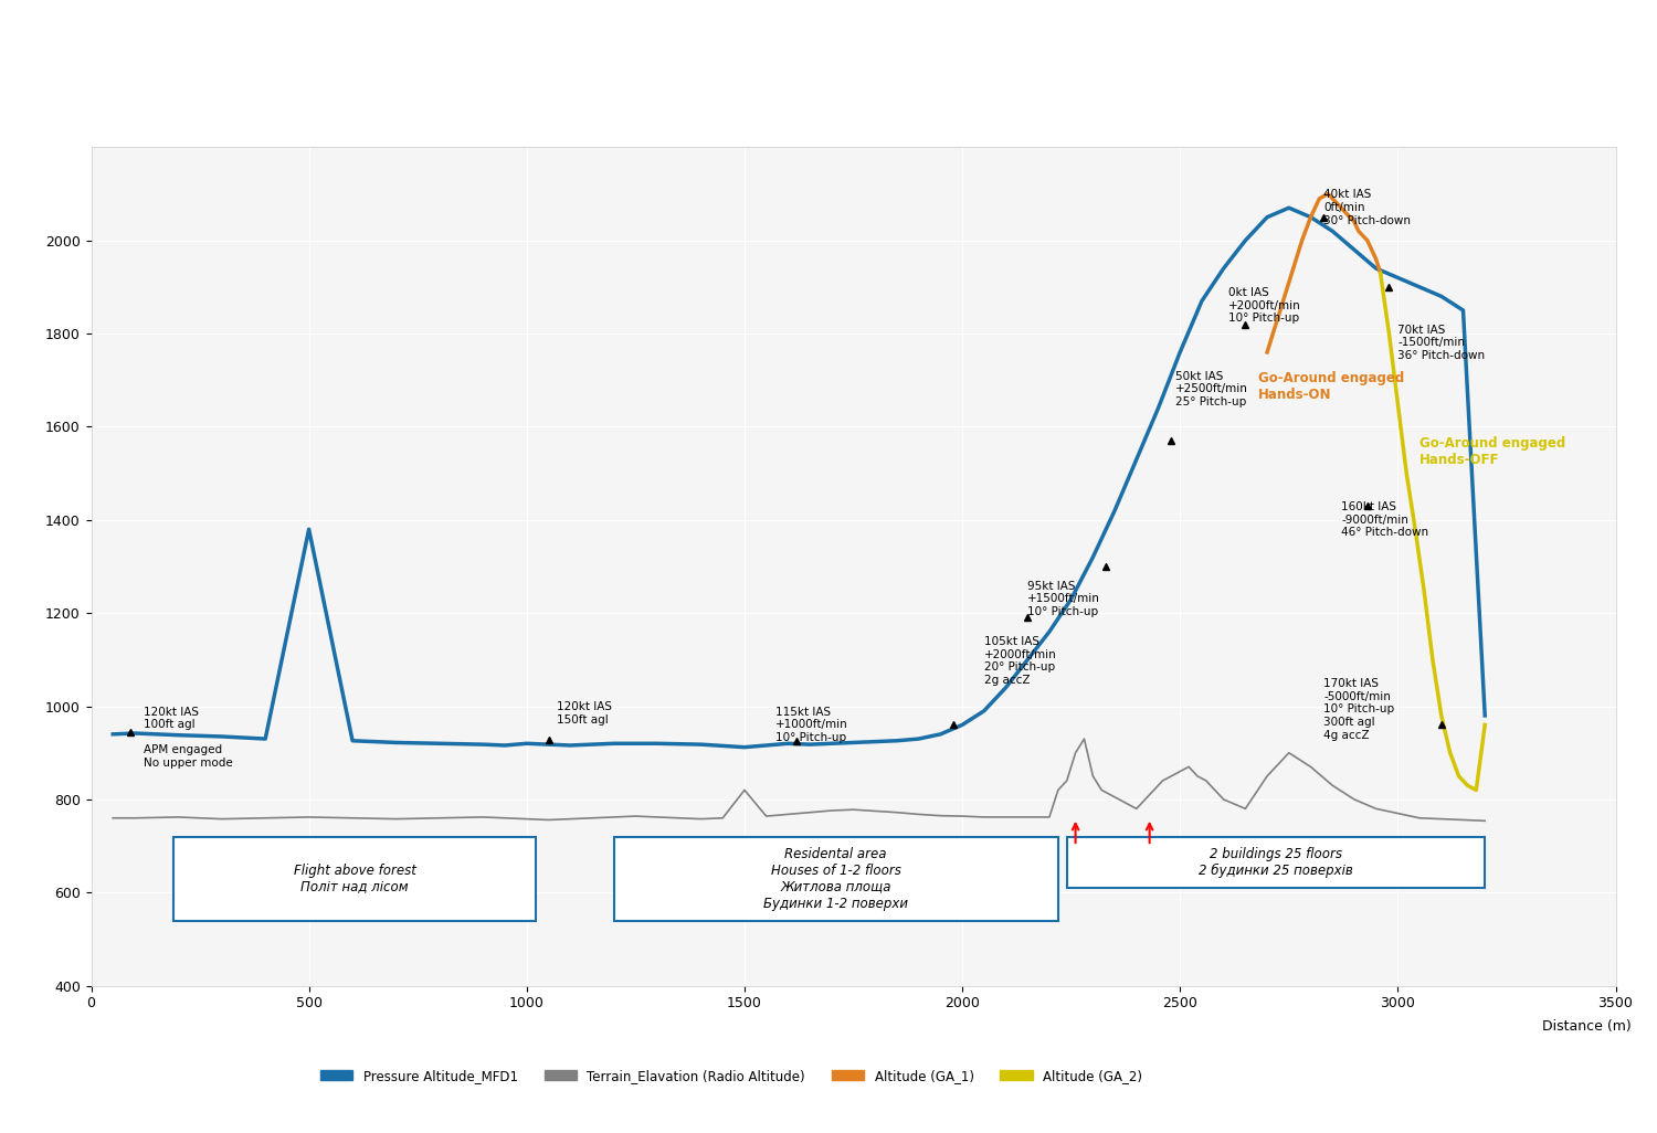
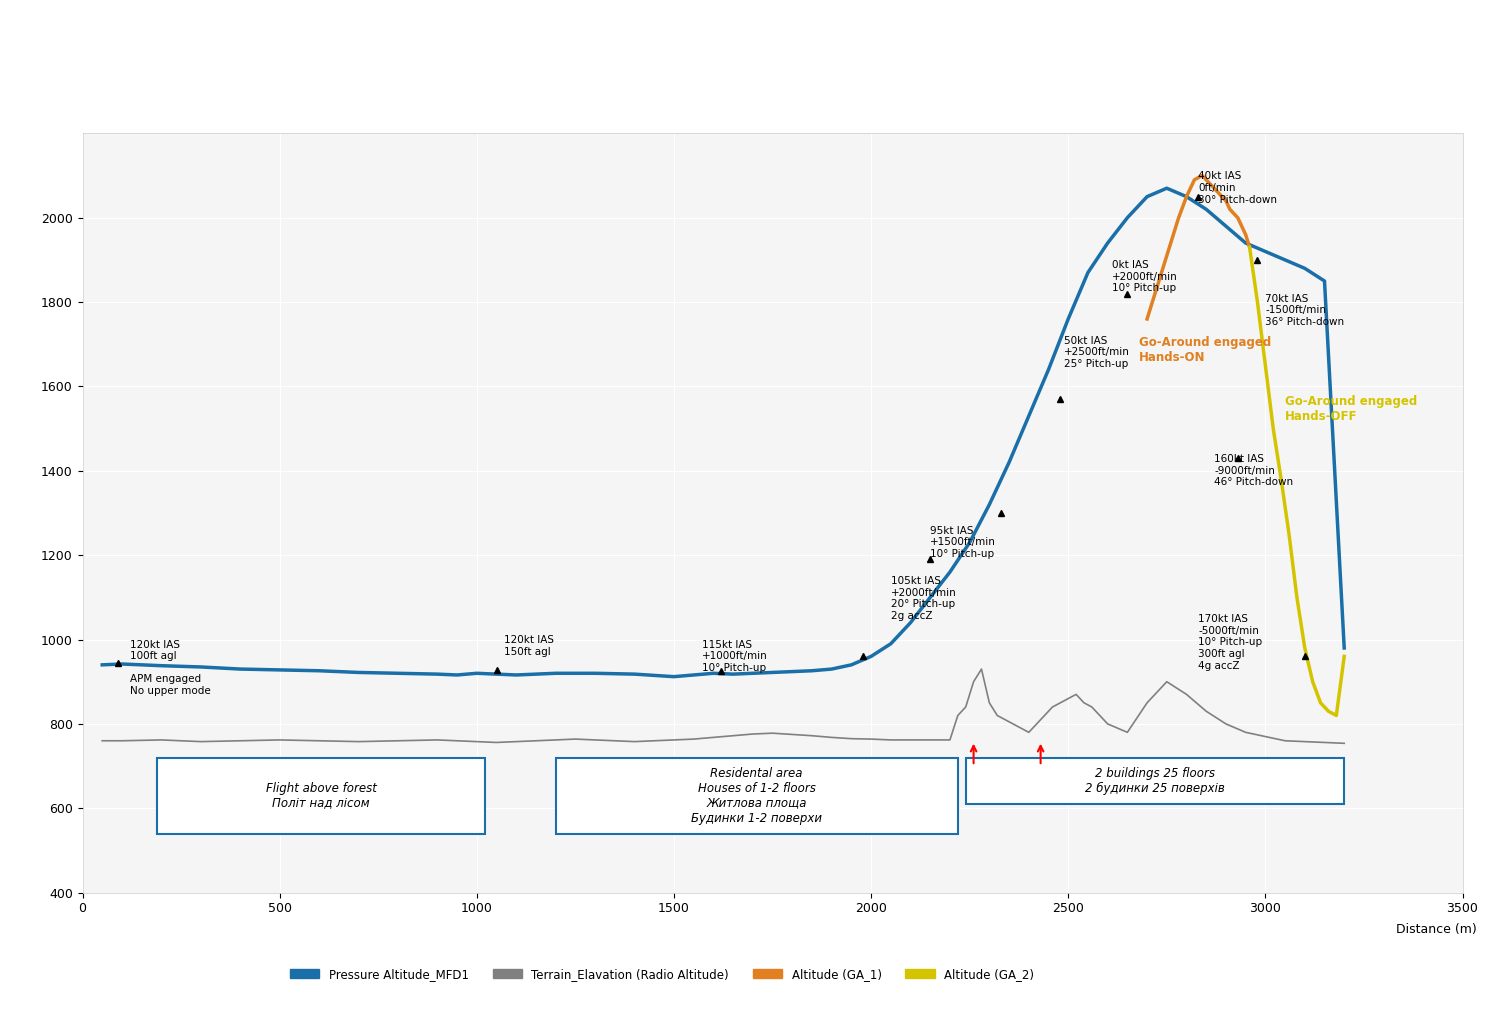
Pressure Altitude_MFD1/500: 1380 -> 928
Terrain_Elavation (Radio Altitude)/1500: 820 -> 762
